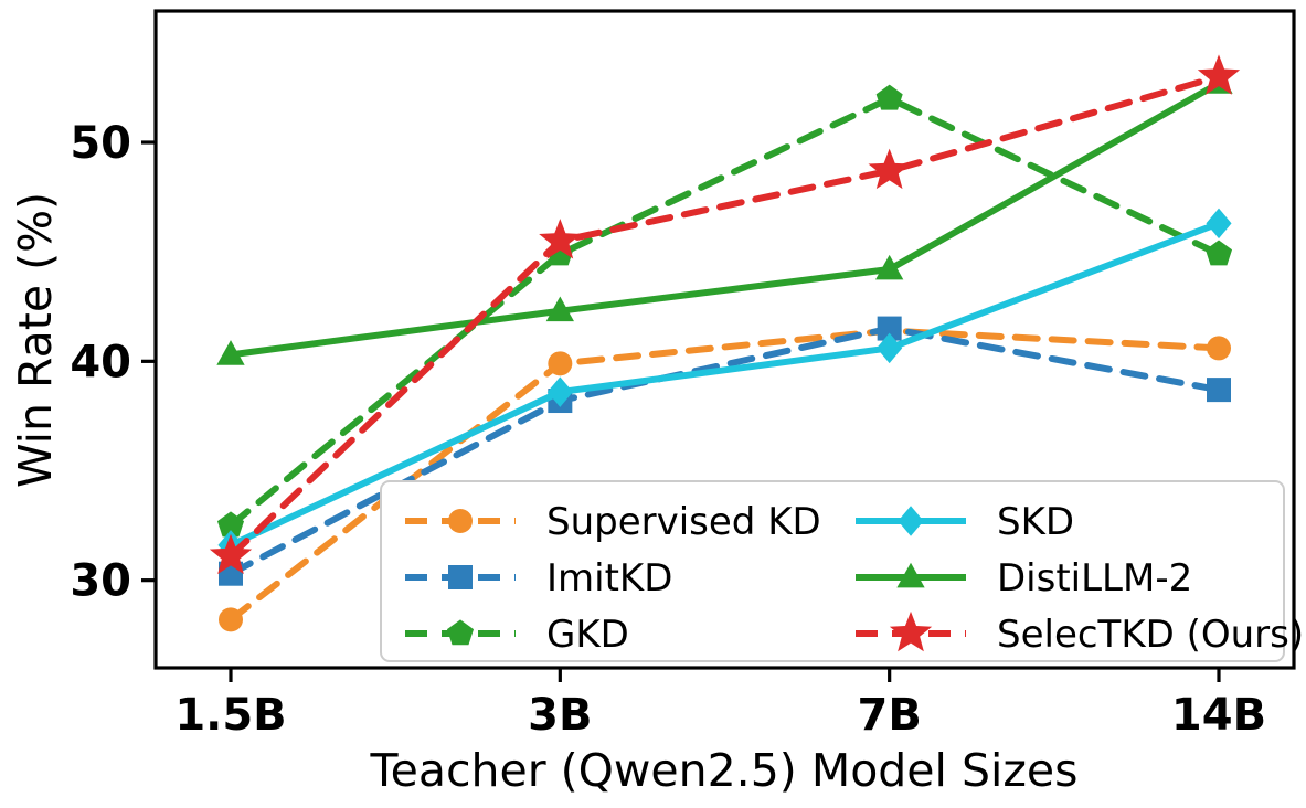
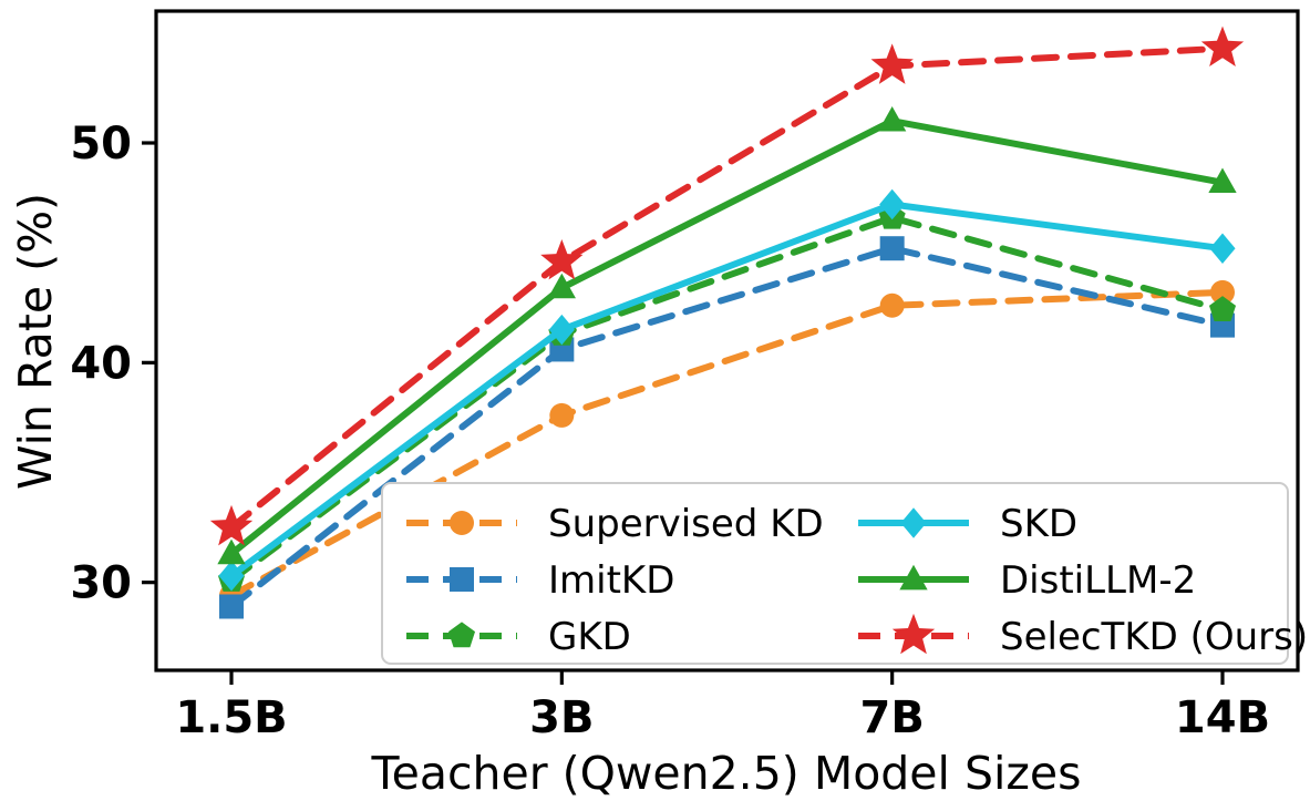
Supervised KD/1.5B: 28.2 -> 29.4
ImitKD/1.5B: 30.3 -> 28.9
GKD/1.5B: 32.5 -> 30.1
SKD/1.5B: 31.6 -> 30.3
DistiLLM-2/1.5B: 40.3 -> 31.3
SelecTKD (Ours)/1.5B: 31.1 -> 32.5
Supervised KD/3B: 39.9 -> 37.6
ImitKD/3B: 38.2 -> 40.6
GKD/3B: 44.9 -> 41.3
SKD/3B: 38.6 -> 41.5
DistiLLM-2/3B: 42.3 -> 43.4
SelecTKD (Ours)/3B: 45.5 -> 44.6
Supervised KD/7B: 41.4 -> 42.6
ImitKD/7B: 41.5 -> 45.2
GKD/7B: 52.0 -> 46.6
SKD/7B: 40.6 -> 47.2
DistiLLM-2/7B: 44.2 -> 51.0
SelecTKD (Ours)/7B: 48.7 -> 53.5
Supervised KD/14B: 40.6 -> 43.2
ImitKD/14B: 38.7 -> 41.7
GKD/14B: 44.9 -> 42.4
SKD/14B: 46.3 -> 45.2
DistiLLM-2/14B: 52.7 -> 48.2
SelecTKD (Ours)/14B: 53.0 -> 54.3
